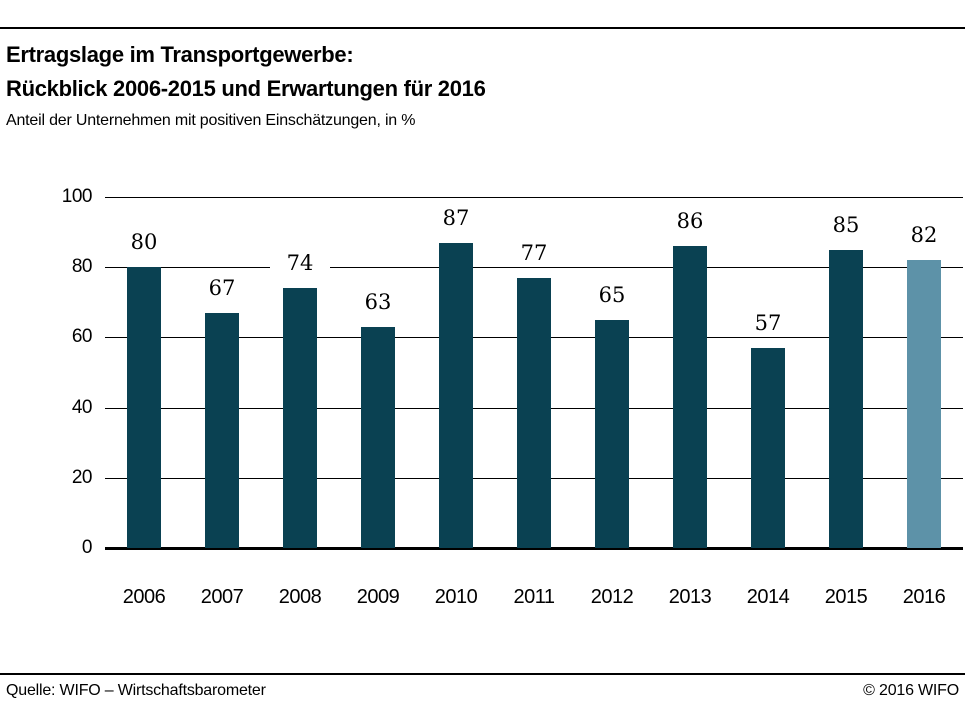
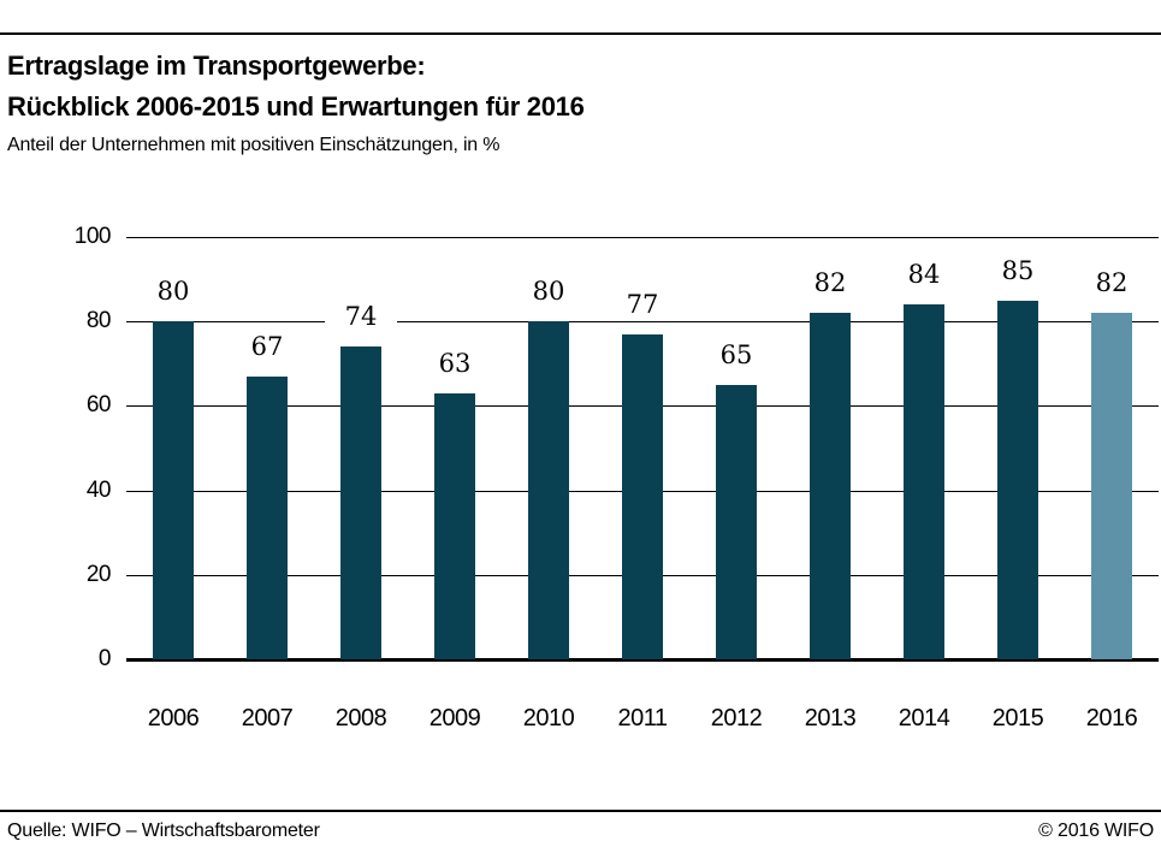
2010: 87 -> 80
2013: 86 -> 82
2014: 57 -> 84
